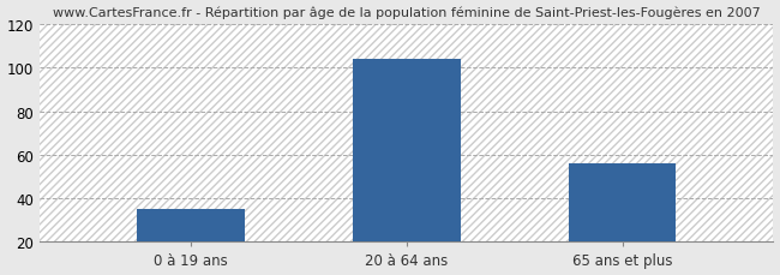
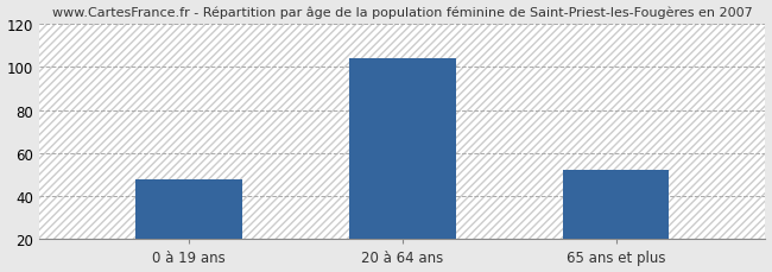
0 à 19 ans: 35 -> 48
65 ans et plus: 56 -> 52
